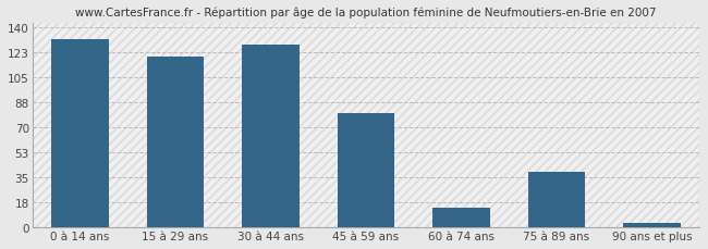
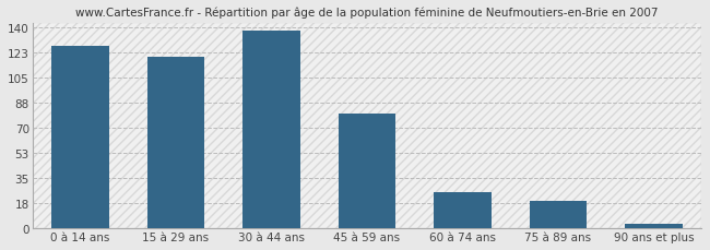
0 à 14 ans: 132 -> 127
30 à 44 ans: 128 -> 138
60 à 74 ans: 14 -> 25
75 à 89 ans: 39 -> 19
